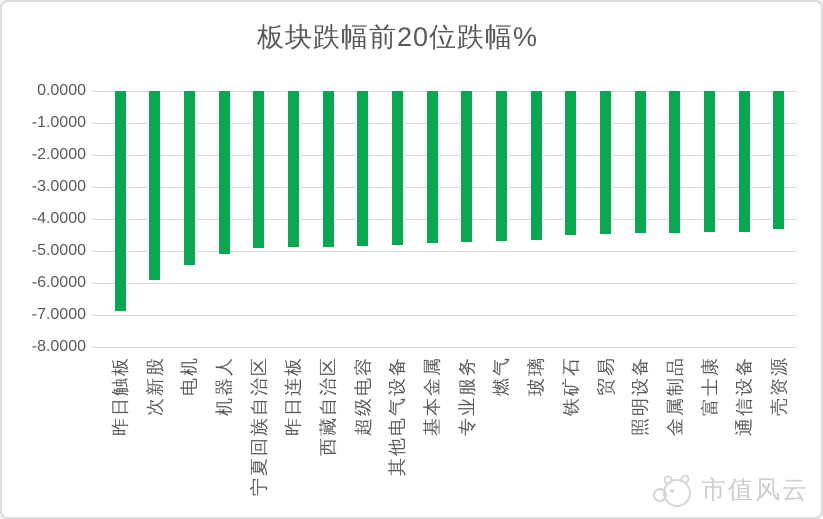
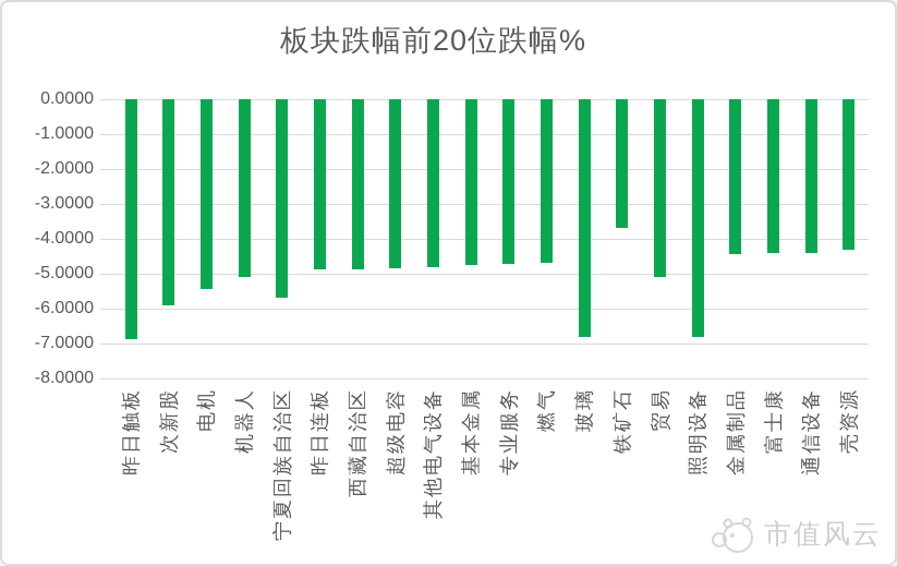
宁夏回族自治区: -4.9 -> -5.7
玻璃: -4.7 -> -6.8
铁矿石: -4.5 -> -3.7
贸易: -4.5 -> -5.1
照明设备: -4.5 -> -6.8
